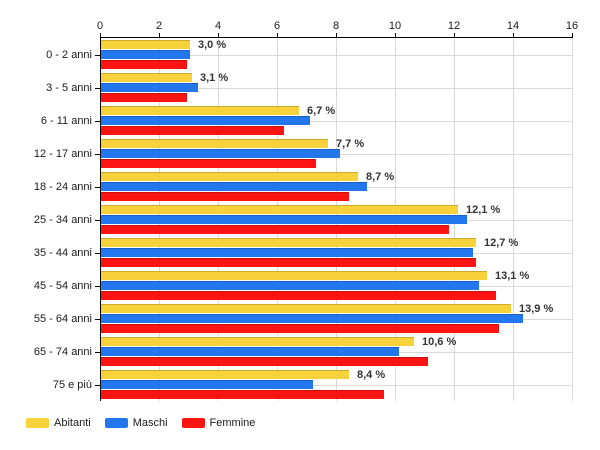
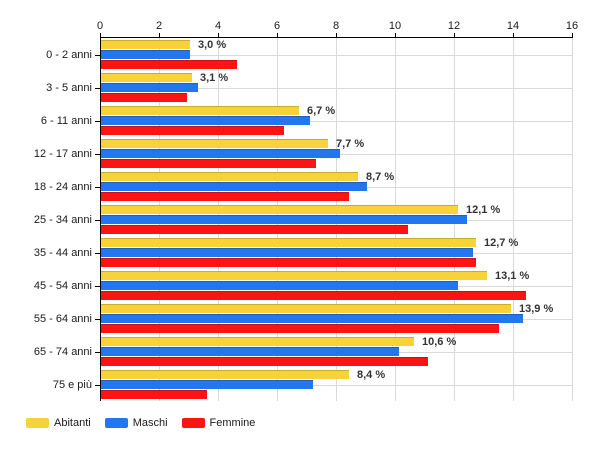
Femmine/0 - 2 anni: 2.9 -> 4.6
Femmine/25 - 34 anni: 11.8 -> 10.4
Maschi/45 - 54 anni: 12.8 -> 12.1
Femmine/45 - 54 anni: 13.4 -> 14.4
Femmine/75 e più: 9.6 -> 3.6
